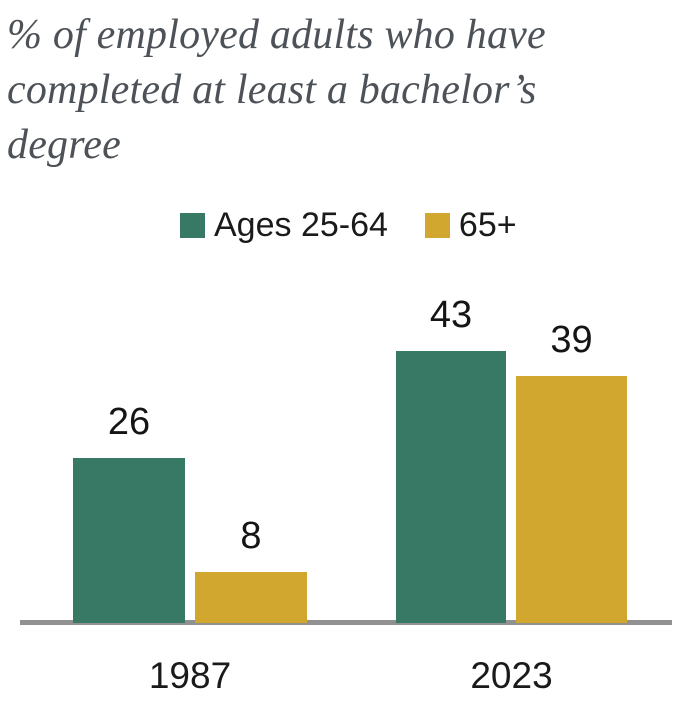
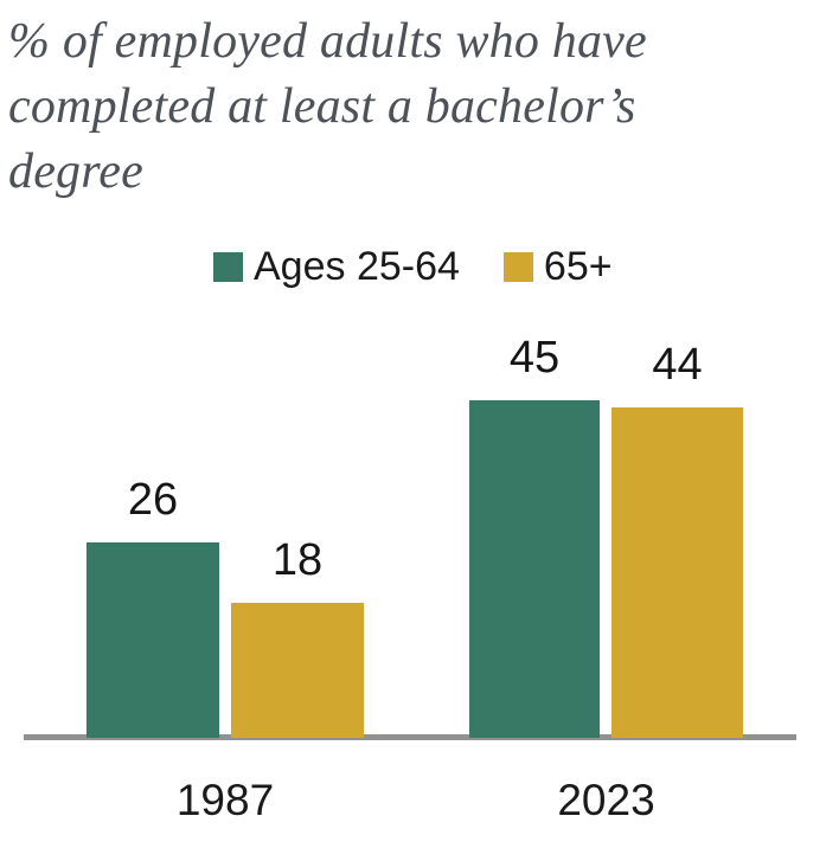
65+/1987: 8 -> 18
Ages 25-64/2023: 43 -> 45
65+/2023: 39 -> 44
